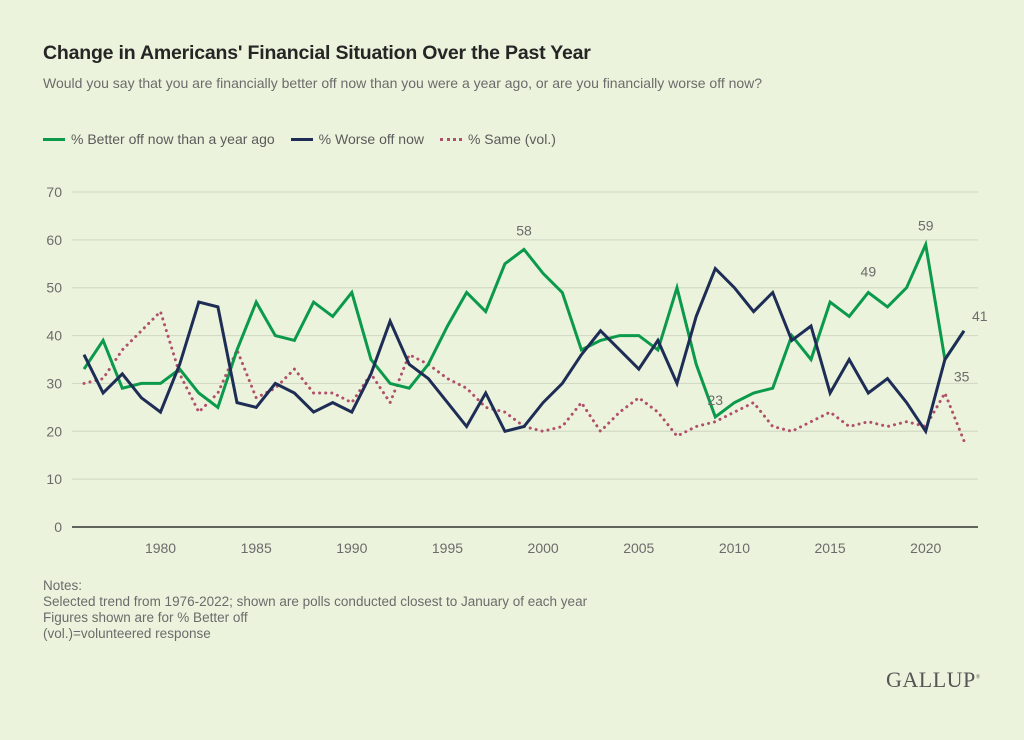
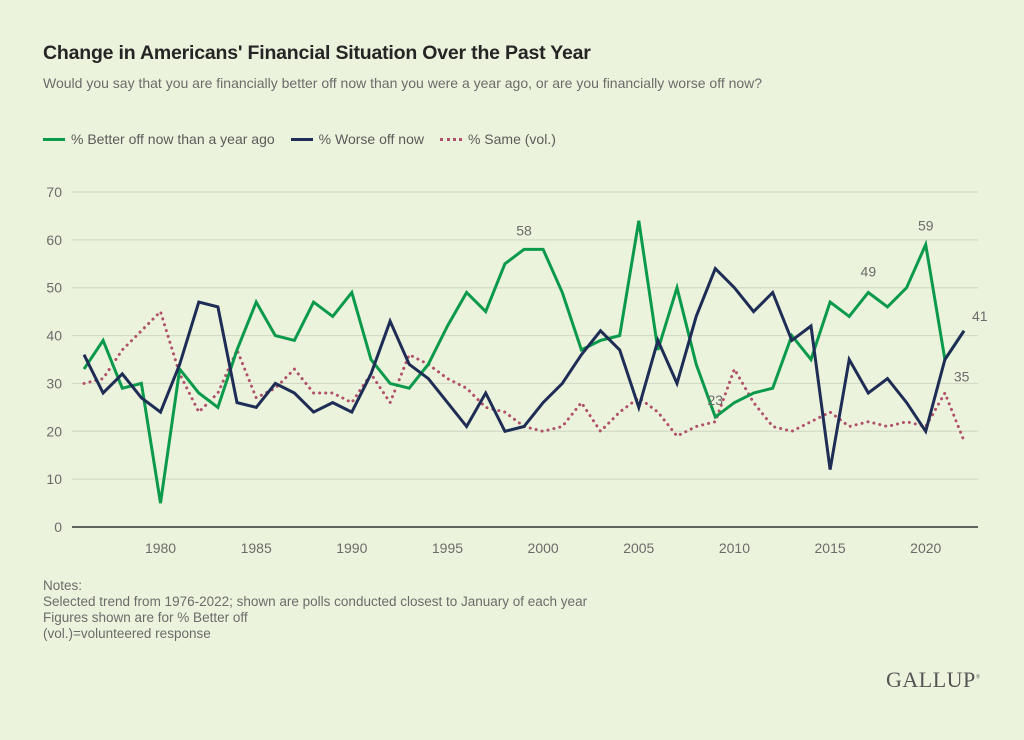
% Better off now than a year ago/1980: 30 -> 5
% Better off now than a year ago/2000: 53 -> 58
% Better off now than a year ago/2005: 40 -> 64
% Worse off now/2005: 33 -> 25
% Same (vol.)/2010: 24 -> 33
% Worse off now/2015: 28 -> 12
